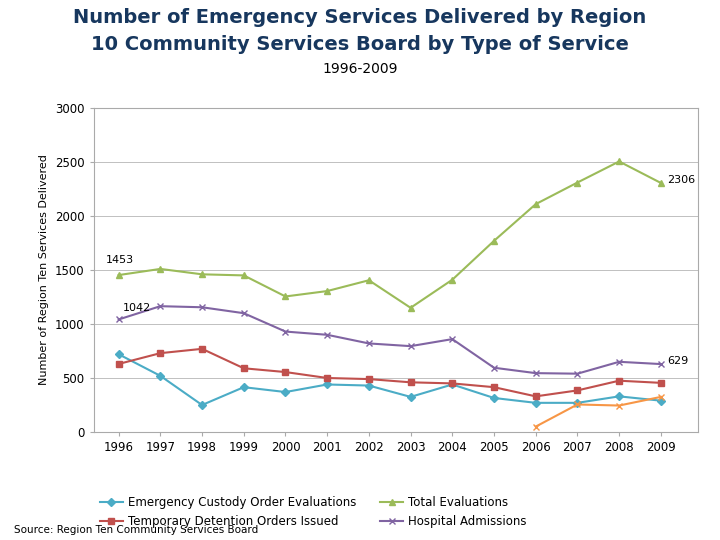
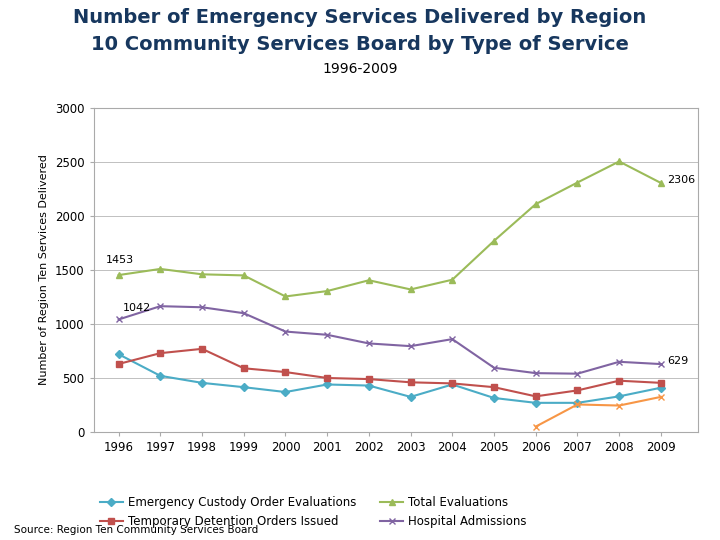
Emergency Custody Order Evaluations/1998: 250 -> 460
Total Evaluations/2003: 1150 -> 1320
Emergency Custody Order Evaluations/2009: 290 -> 410
